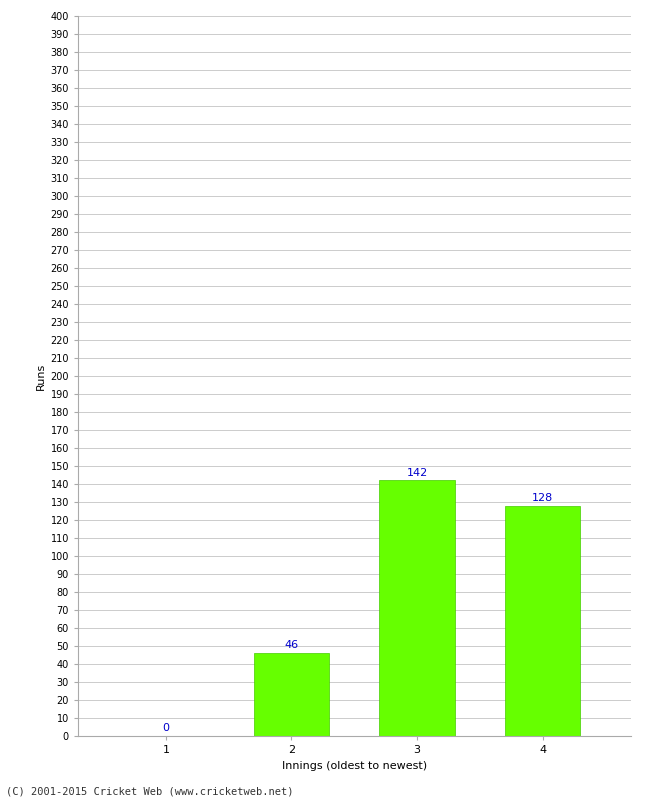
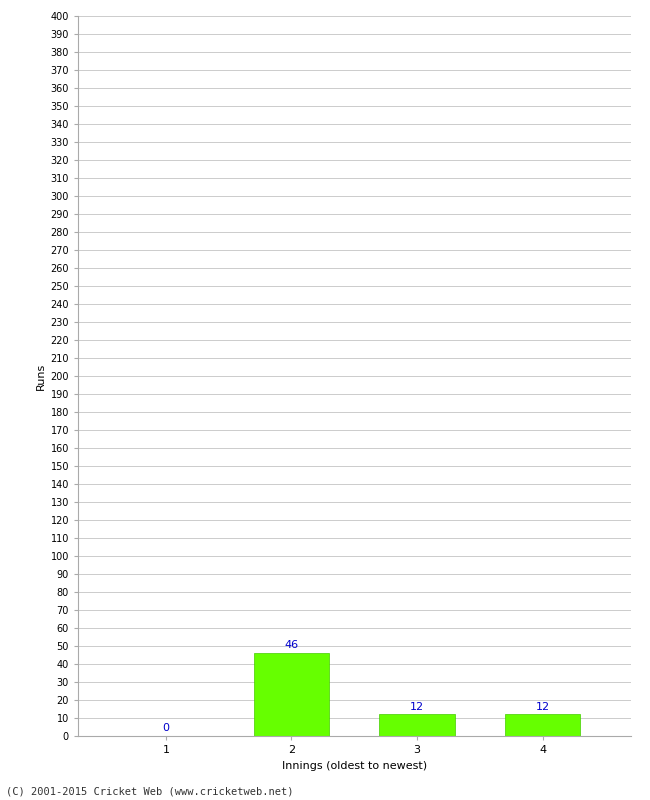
3: 142 -> 12
4: 128 -> 12
